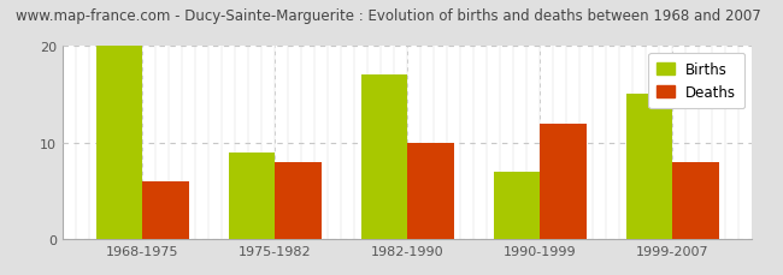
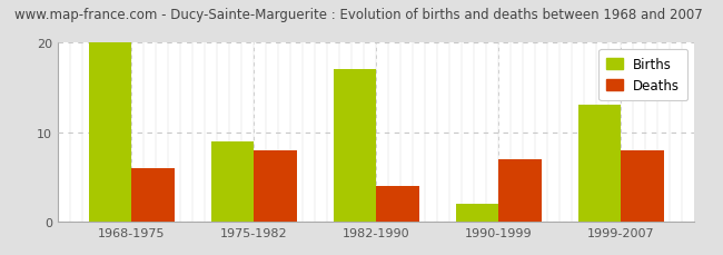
Deaths/1982-1990: 10 -> 4
Births/1990-1999: 7 -> 2
Deaths/1990-1999: 12 -> 7
Births/1999-2007: 15 -> 13
